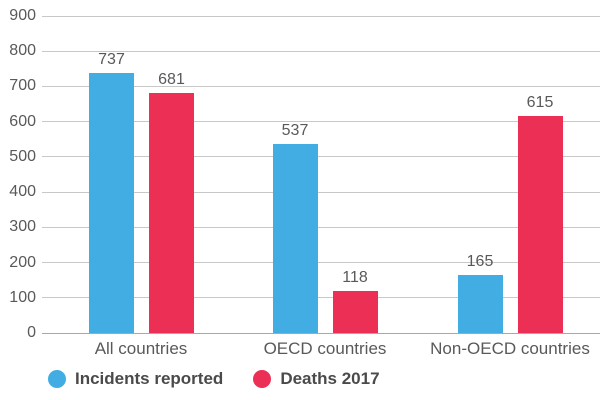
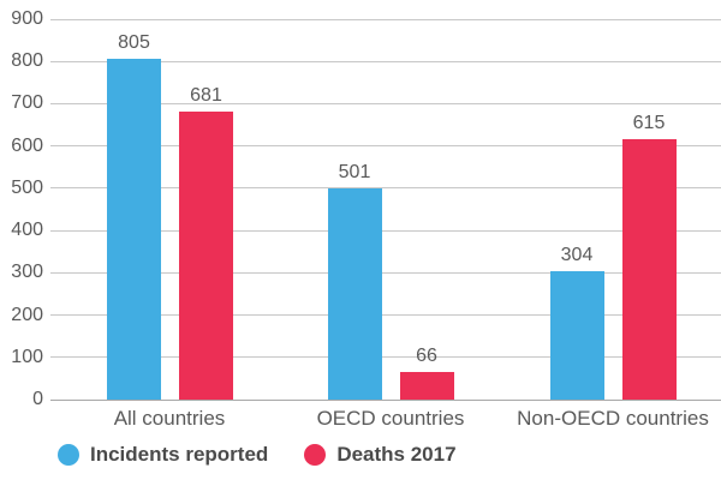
Incidents reported/All countries: 737 -> 805
Incidents reported/OECD countries: 537 -> 501
Deaths 2017/OECD countries: 118 -> 66
Incidents reported/Non-OECD countries: 165 -> 304
